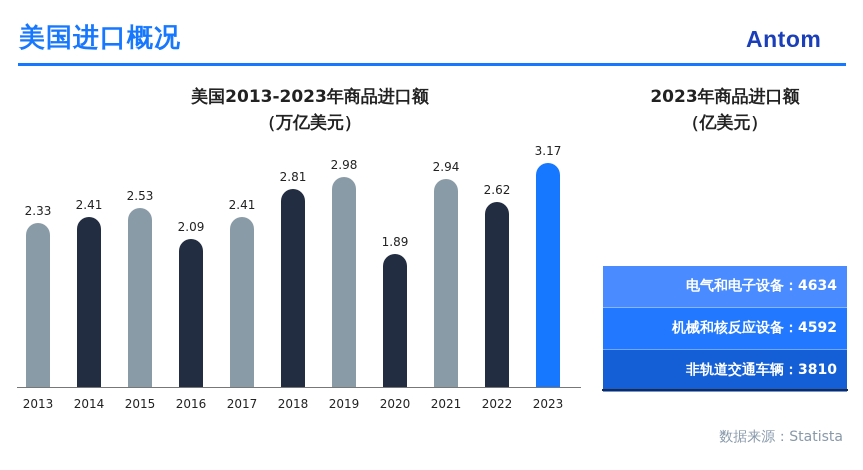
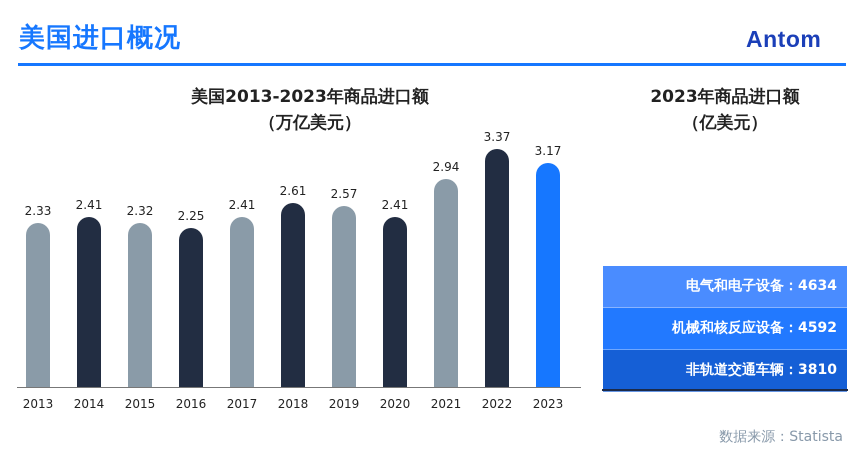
美国2013-2023年商品进口额（万亿美元）/2015: 2.53 -> 2.32
美国2013-2023年商品进口额（万亿美元）/2016: 2.09 -> 2.25
美国2013-2023年商品进口额（万亿美元）/2018: 2.81 -> 2.61
美国2013-2023年商品进口额（万亿美元）/2019: 2.98 -> 2.57
美国2013-2023年商品进口额（万亿美元）/2020: 1.89 -> 2.41
美国2013-2023年商品进口额（万亿美元）/2022: 2.62 -> 3.37
